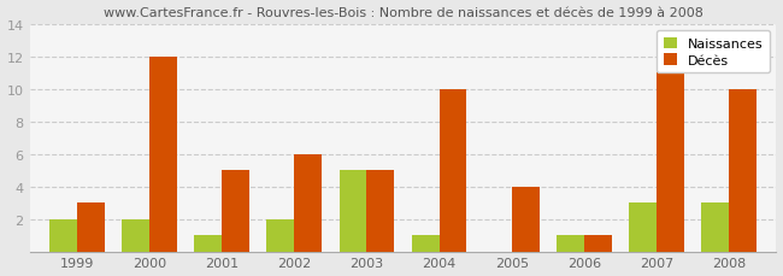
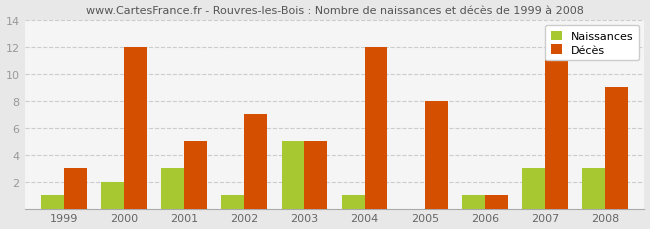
Naissances/1999: 2 -> 1
Naissances/2001: 1 -> 3
Naissances/2002: 2 -> 1
Décès/2002: 6 -> 7
Décès/2004: 10 -> 12
Décès/2005: 4 -> 8
Décès/2008: 10 -> 9
